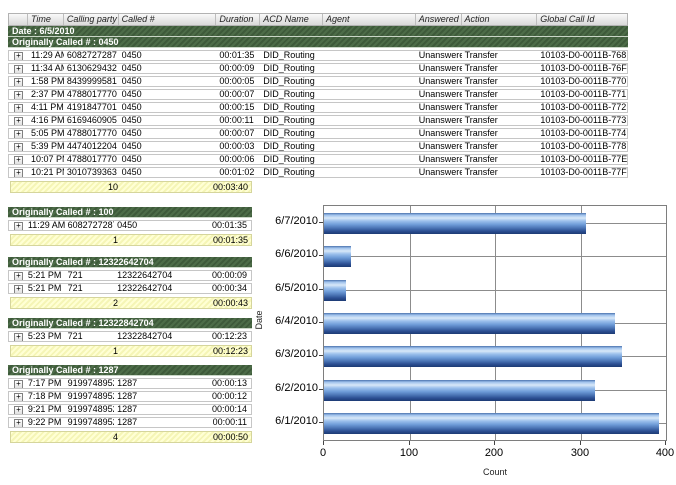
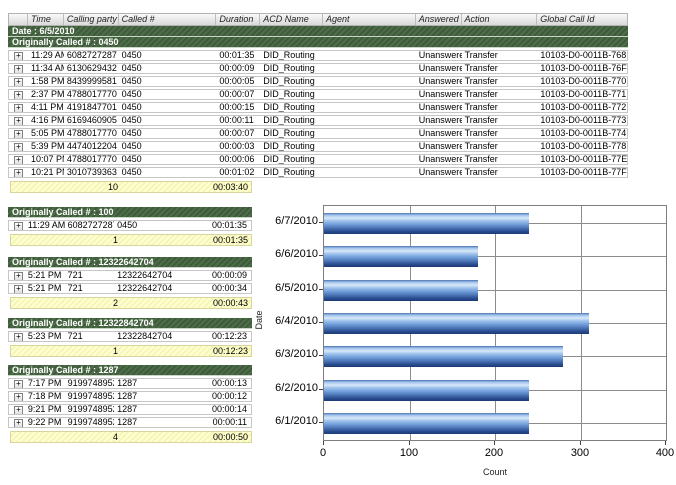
6/7/2010: 310 -> 240
6/6/2010: 30 -> 180
6/5/2010: 30 -> 180
6/4/2010: 340 -> 310
6/3/2010: 350 -> 280
6/2/2010: 320 -> 240
6/1/2010: 390 -> 240
